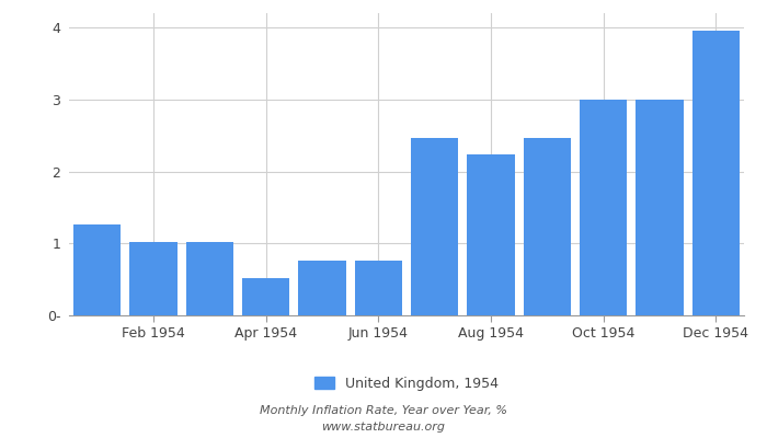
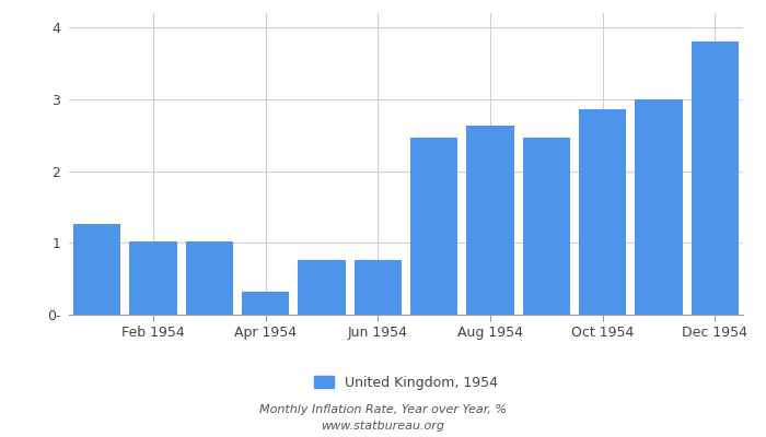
Apr 1954: 0.51 -> 0.32
Aug 1954: 2.24 -> 2.64
Oct 1954: 3.00 -> 2.86
Dec 1954: 3.96 -> 3.80
